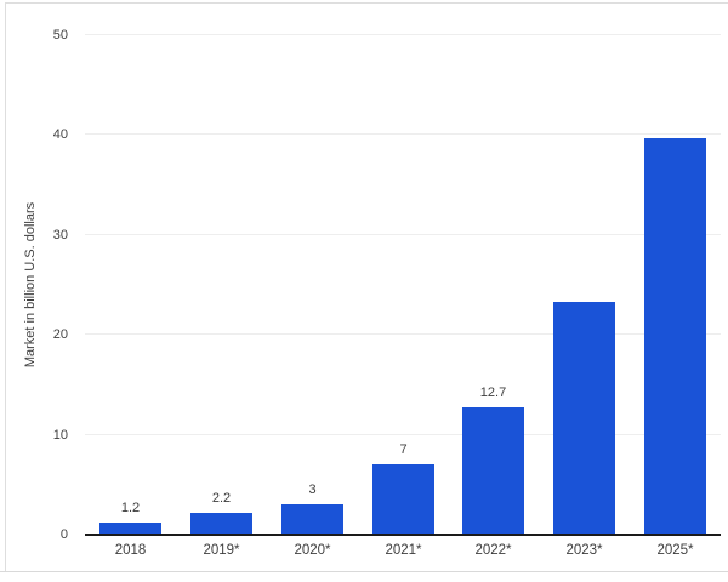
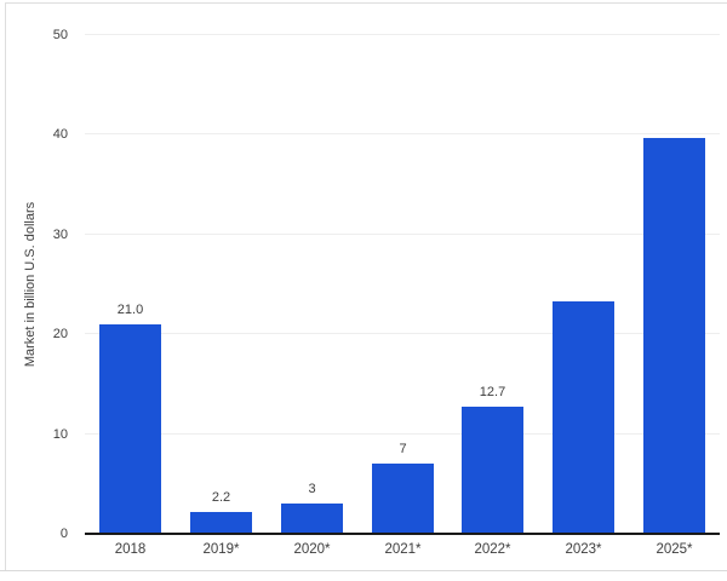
2018: 1.2 -> 21.0
